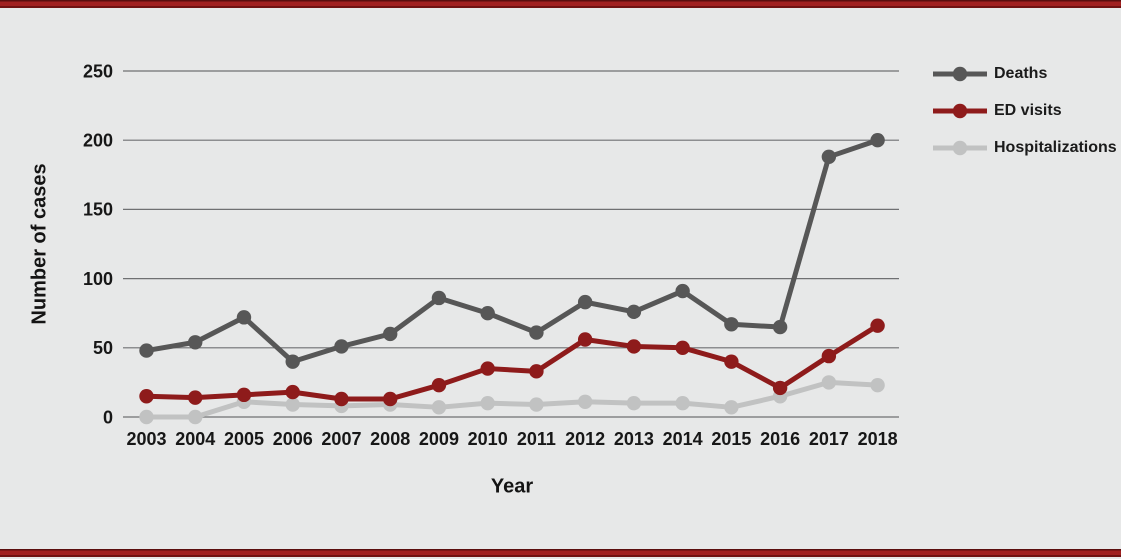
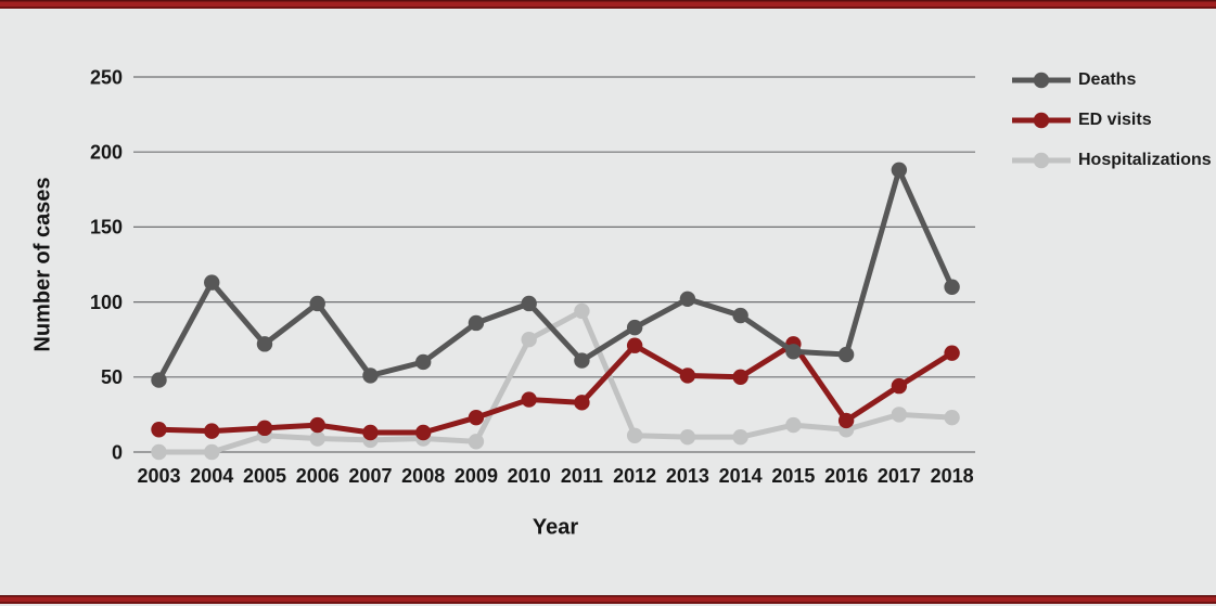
Deaths/2004: 54 -> 113
Deaths/2006: 40 -> 99
Deaths/2010: 75 -> 99
Hospitalizations/2010: 10 -> 75
Hospitalizations/2011: 9 -> 94
ED visits/2012: 56 -> 71
Deaths/2013: 76 -> 102
ED visits/2015: 40 -> 72
Hospitalizations/2015: 7 -> 18
Deaths/2018: 200 -> 110
